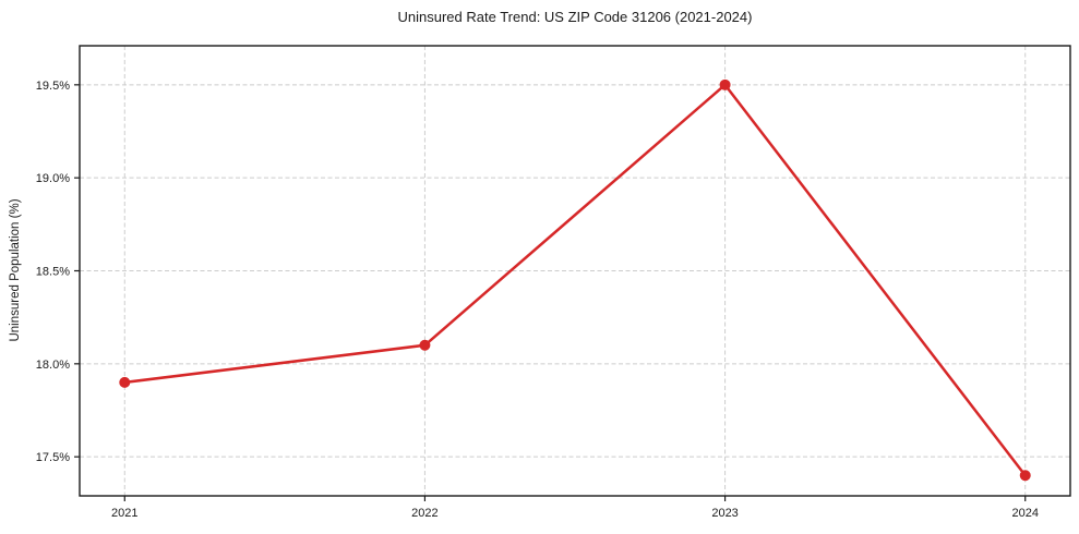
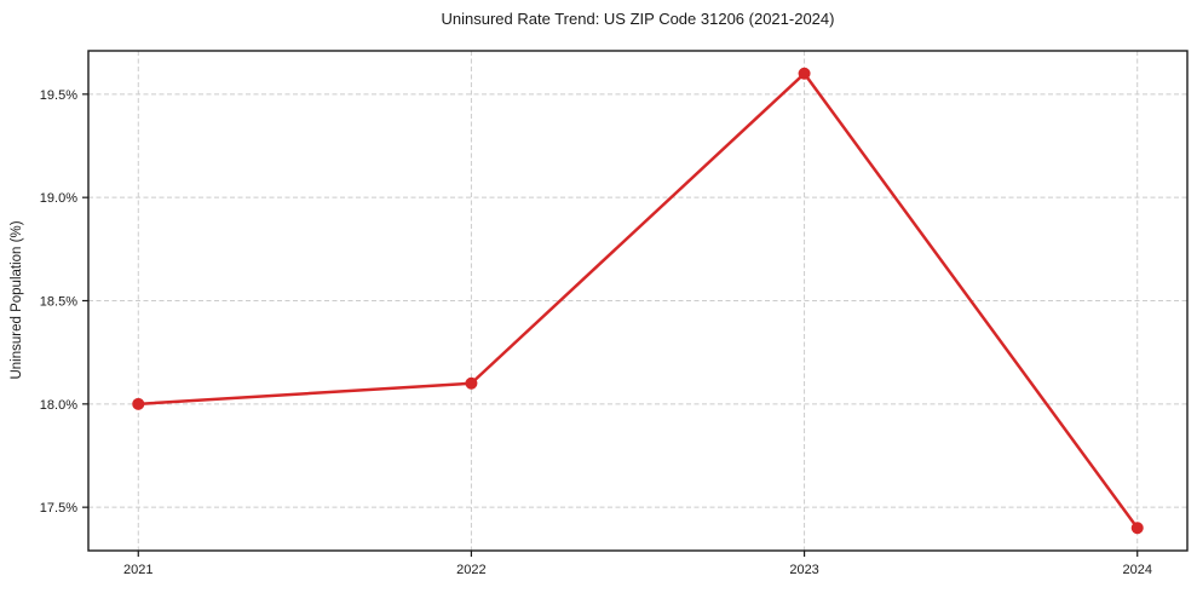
2021: 17.9% -> 18.0%
2023: 19.5% -> 19.6%
